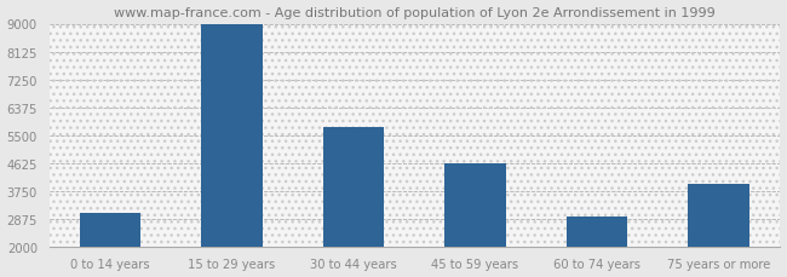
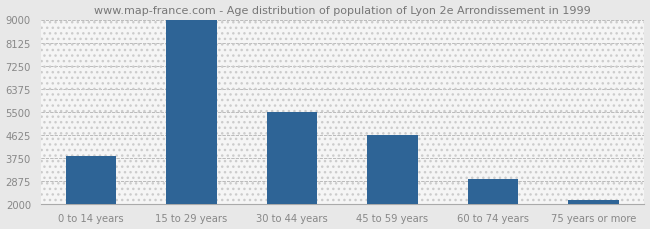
0 to 14 years: 3050 -> 3800
30 to 44 years: 5750 -> 5480
75 years or more: 3950 -> 2150
